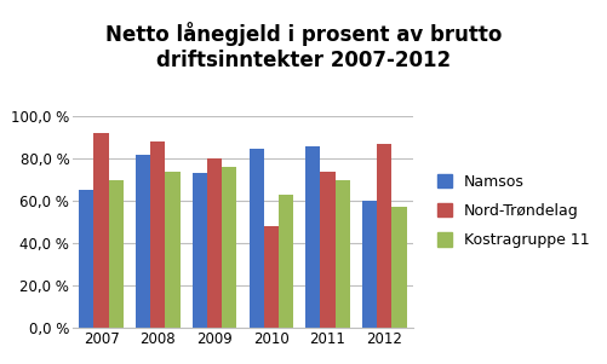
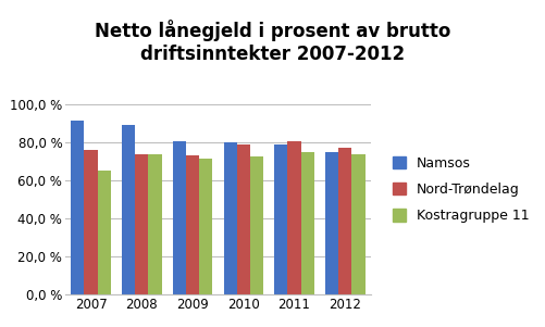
Namsos/2007: 65 % -> 92 %
Nord-Trøndelag/2007: 92 % -> 76 %
Kostragruppe 11/2007: 70 % -> 66 %
Namsos/2008: 82 % -> 90 %
Nord-Trøndelag/2008: 88 % -> 74 %
Namsos/2009: 73 % -> 80 %
Nord-Trøndelag/2009: 80 % -> 73 %
Kostragruppe 11/2009: 76 % -> 72 %
Namsos/2010: 85 % -> 80 %
Nord-Trøndelag/2010: 48 % -> 79 %
Kostragruppe 11/2010: 63 % -> 72 %
Namsos/2011: 86 % -> 79 %
Nord-Trøndelag/2011: 74 % -> 80 %
Kostragruppe 11/2011: 70 % -> 75 %
Namsos/2012: 60 % -> 75 %
Nord-Trøndelag/2012: 87 % -> 77 %
Kostragruppe 11/2012: 57 % -> 74 %
